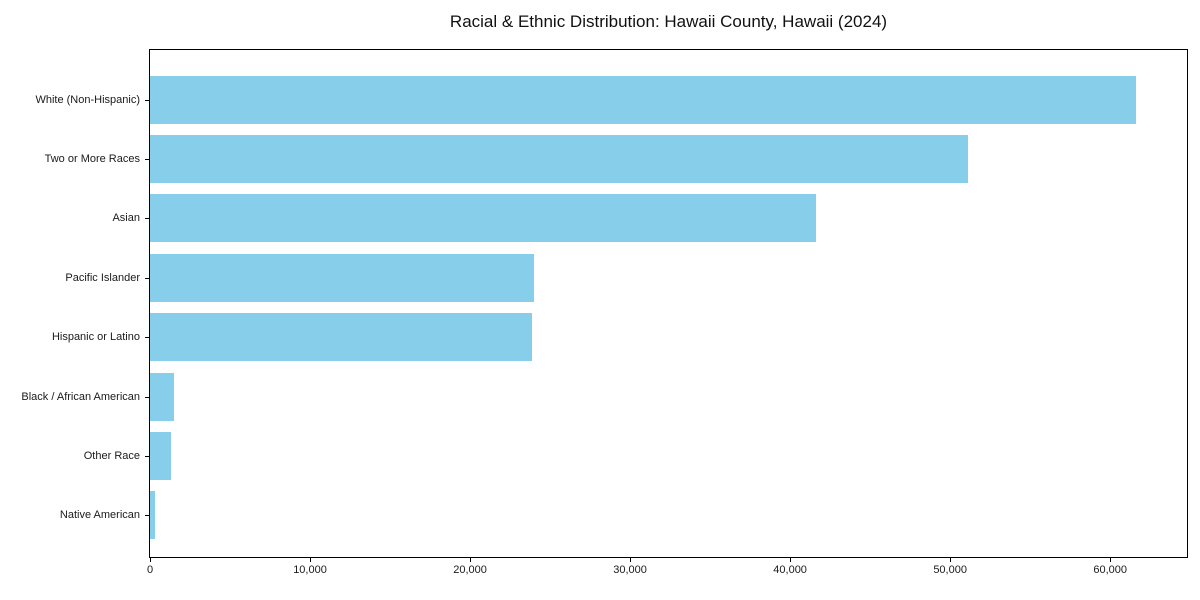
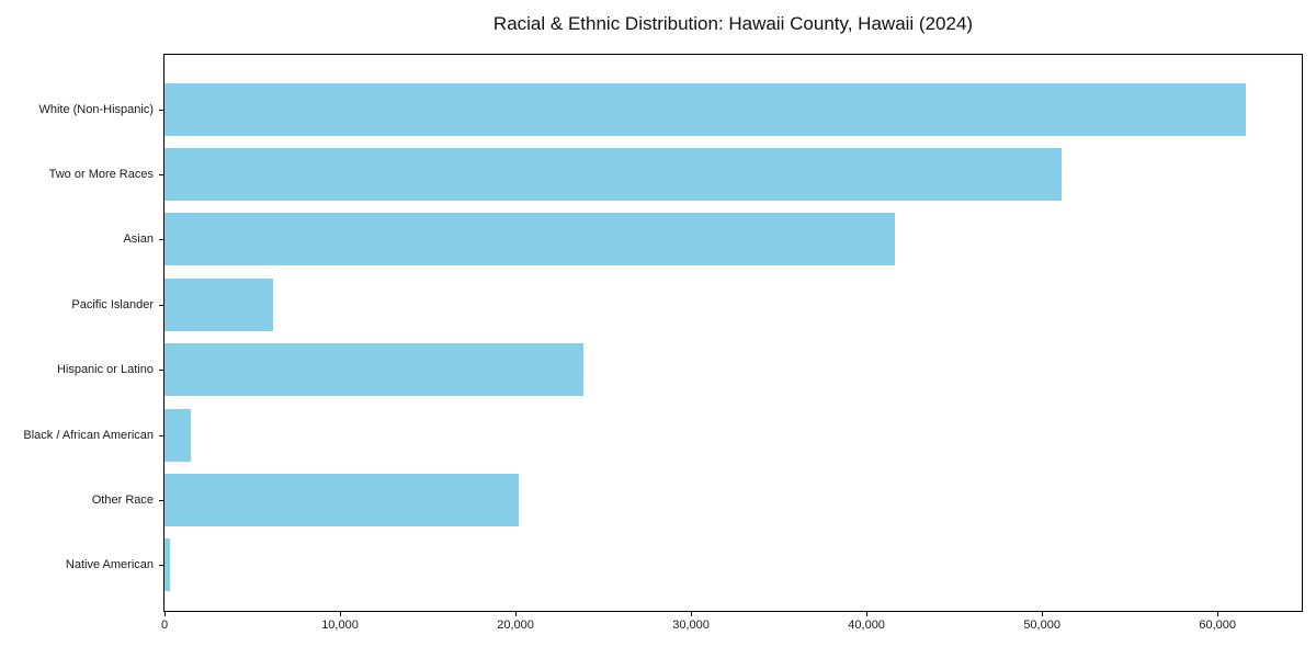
Pacific Islander: 24000 -> 6200
Other Race: 1300 -> 20200
